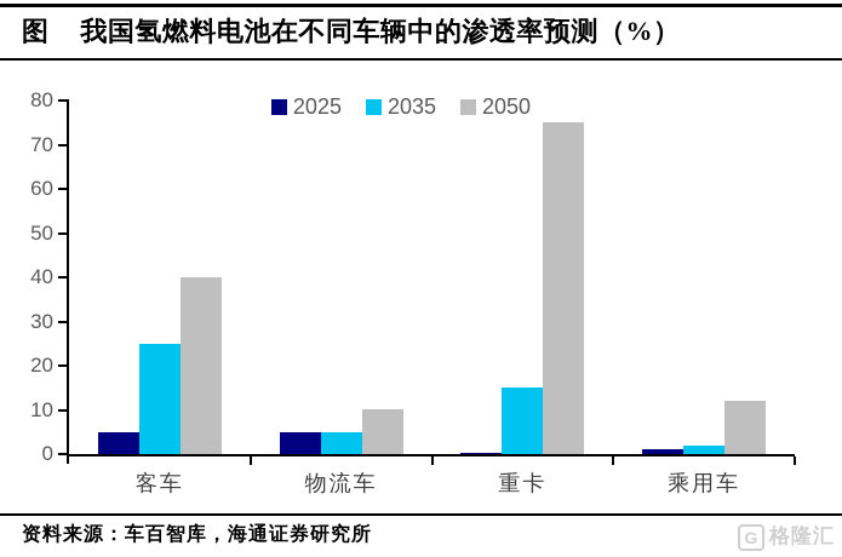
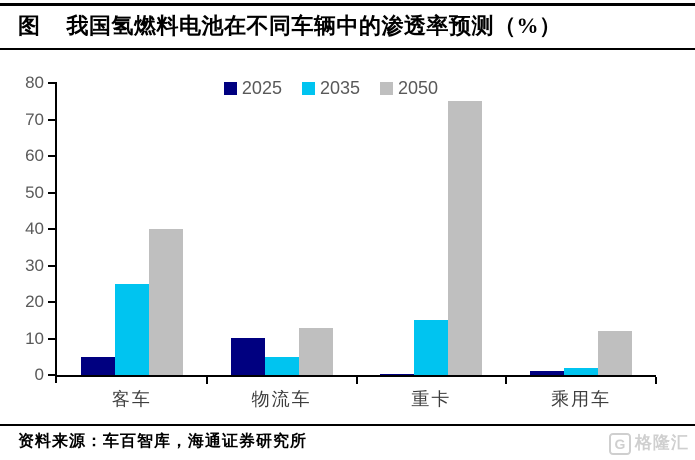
2025/物流车: 5 -> 10
2050/物流车: 10 -> 13
